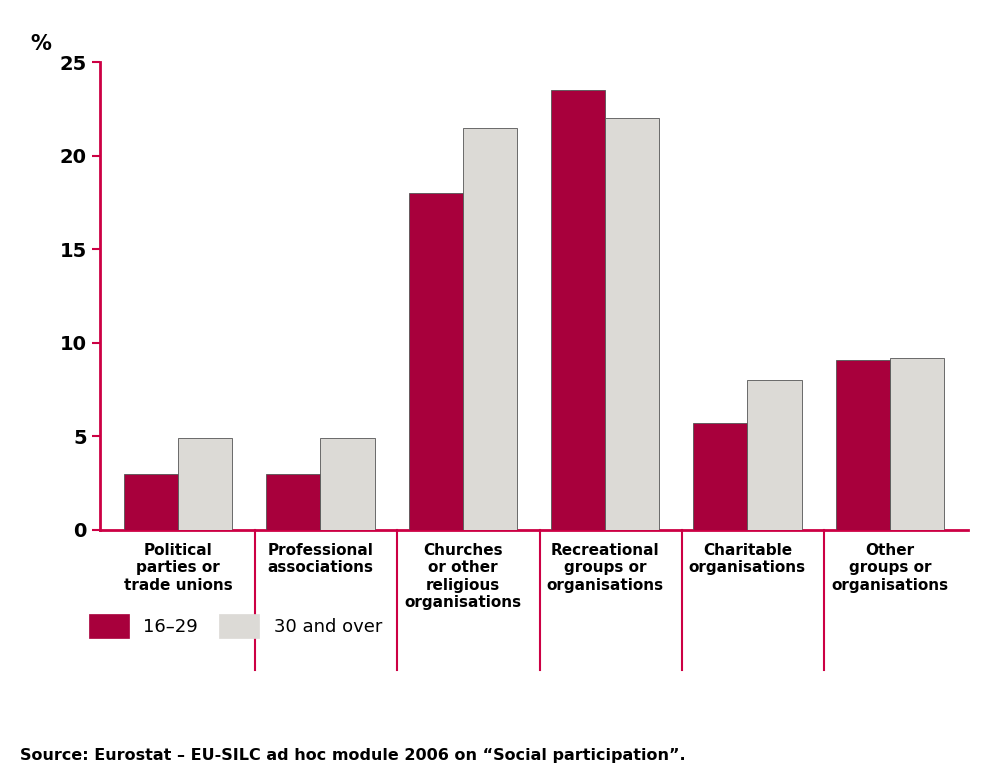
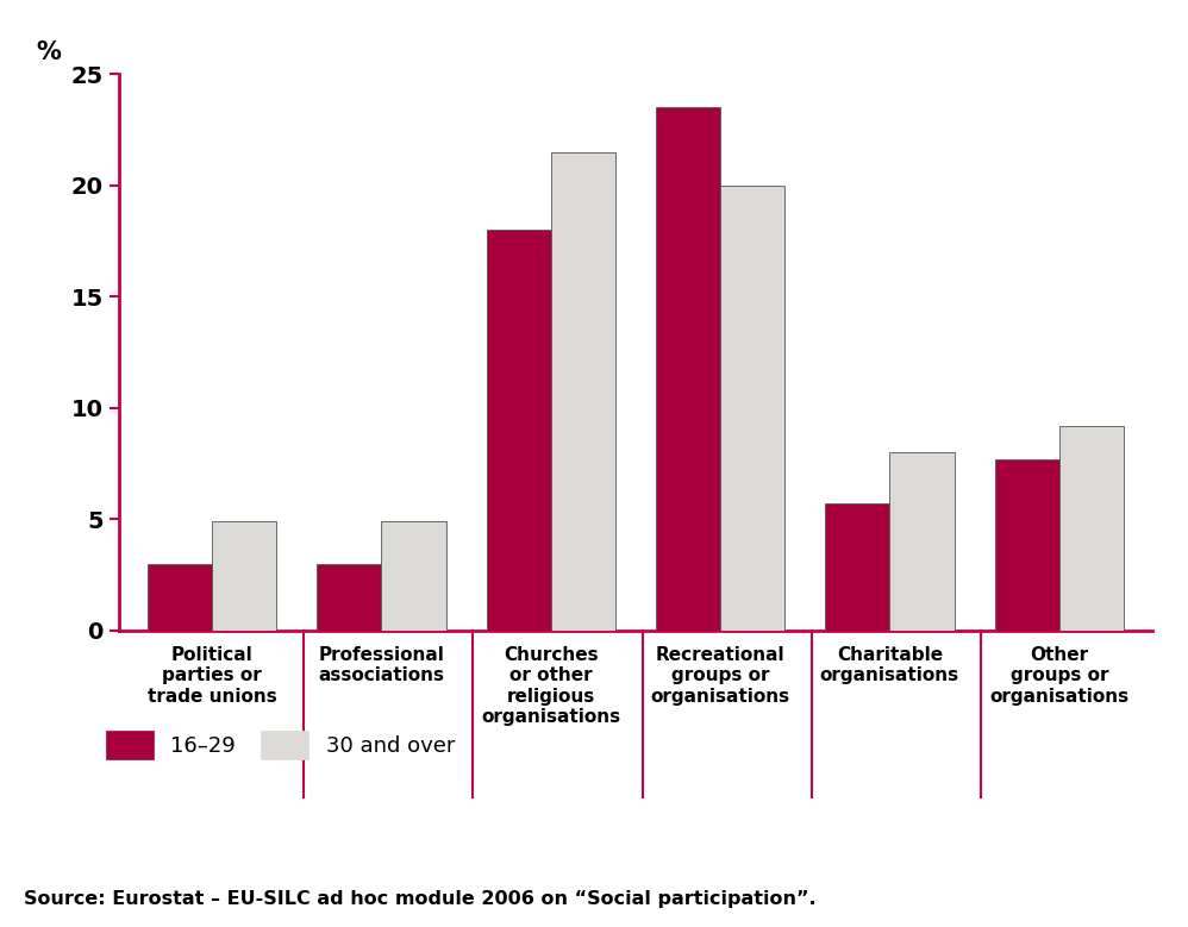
30 and over/Recreational groups or organisations: 22.0 -> 20.0
16–29/Other groups or organisations: 9.1 -> 7.7
